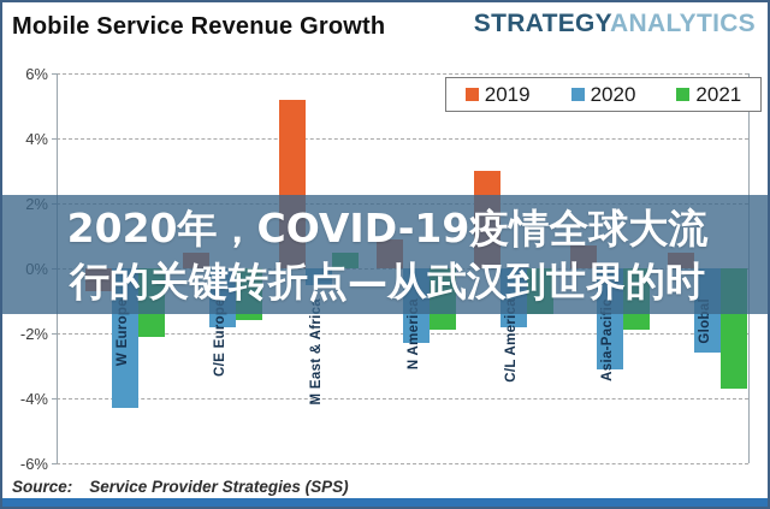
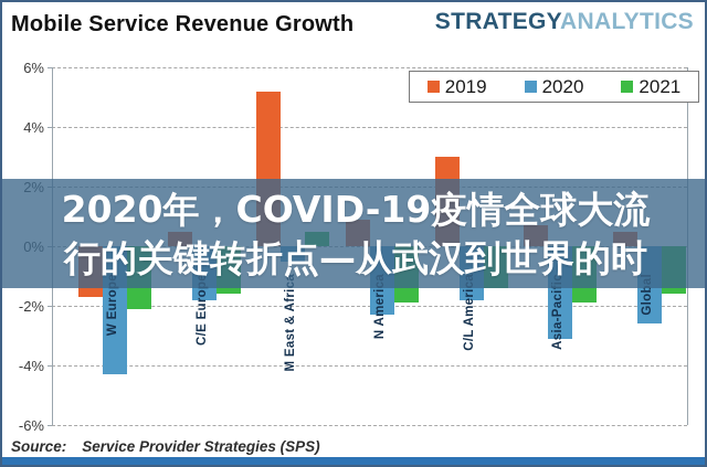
2019/W Europe: -0.7% -> -1.7%
2021/Global: -3.7% -> -1.6%
